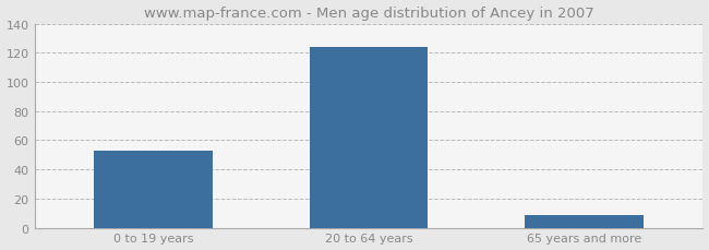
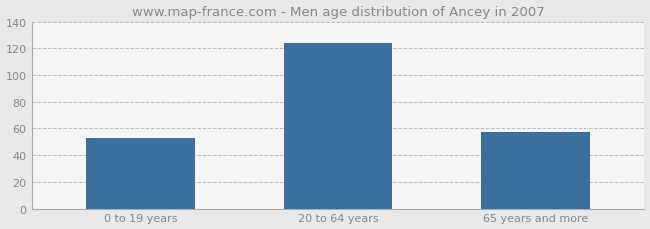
65 years and more: 9 -> 57
